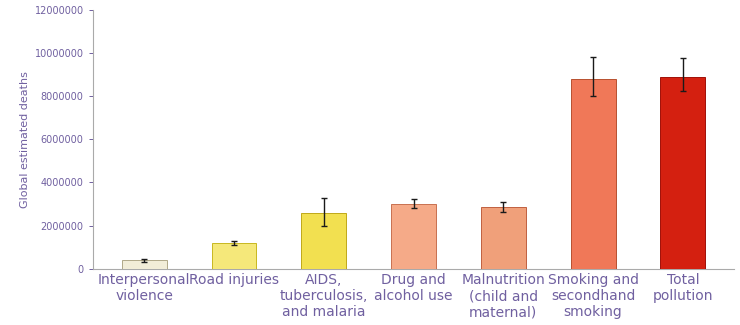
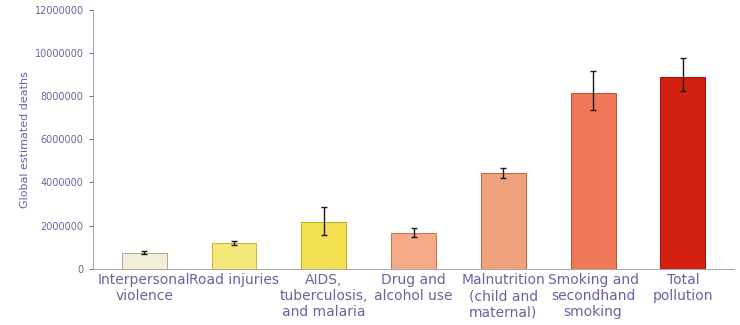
Interpersonal violence: 390000 -> 750000
AIDS, tuberculosis, and malaria: 2600000 -> 2150000
Drug and alcohol use: 3000000 -> 1650000
Malnutrition (child and maternal): 2850000 -> 4450000
Smoking and secondhand smoking: 8800000 -> 8150000
